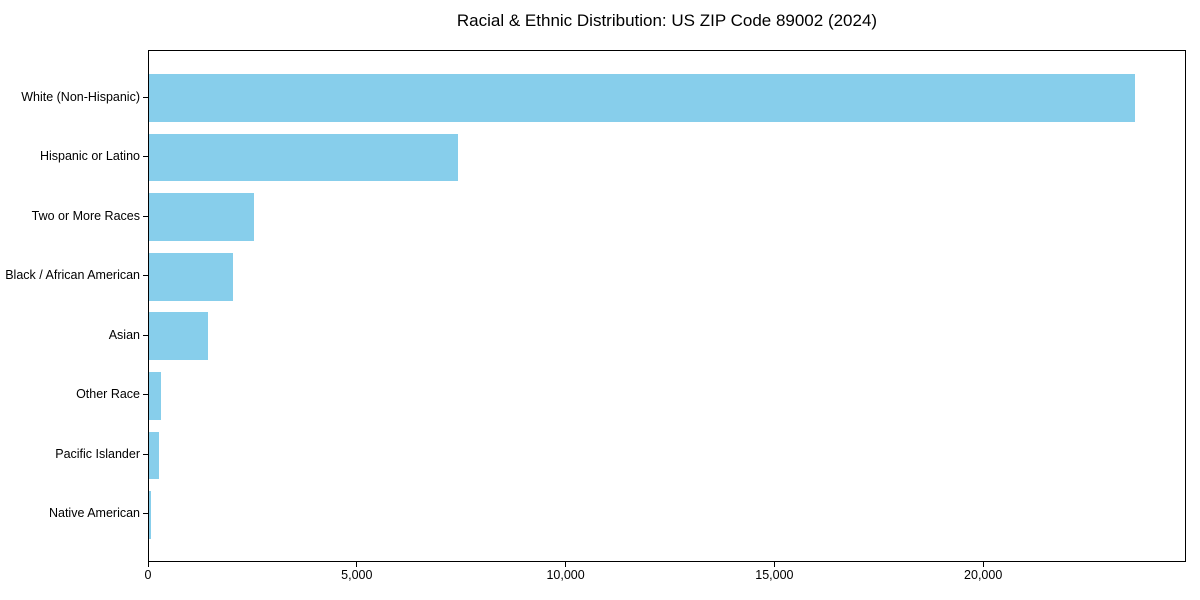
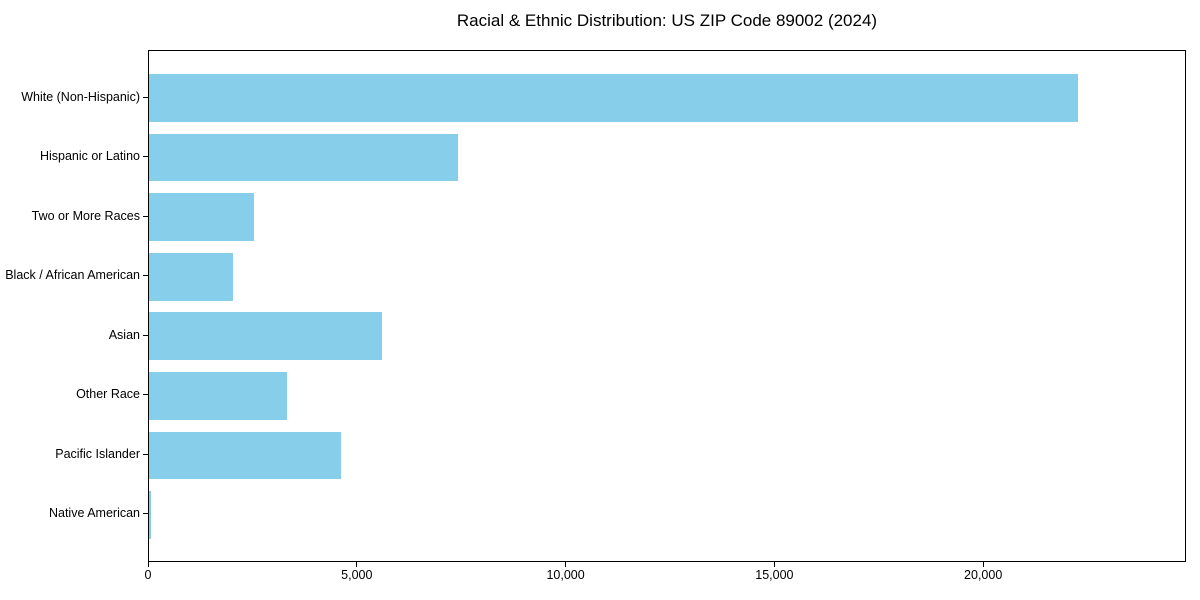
White (Non-Hispanic): 23600 -> 22300
Asian: 1400 -> 5600
Other Race: 300 -> 3300
Pacific Islander: 200 -> 4600
